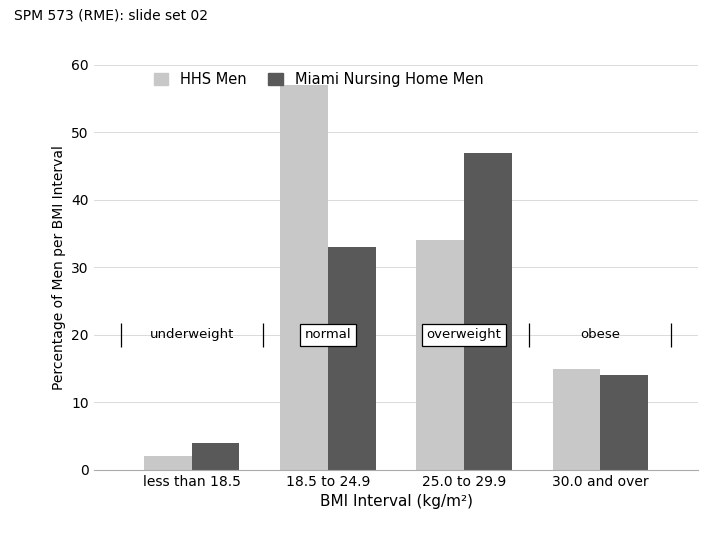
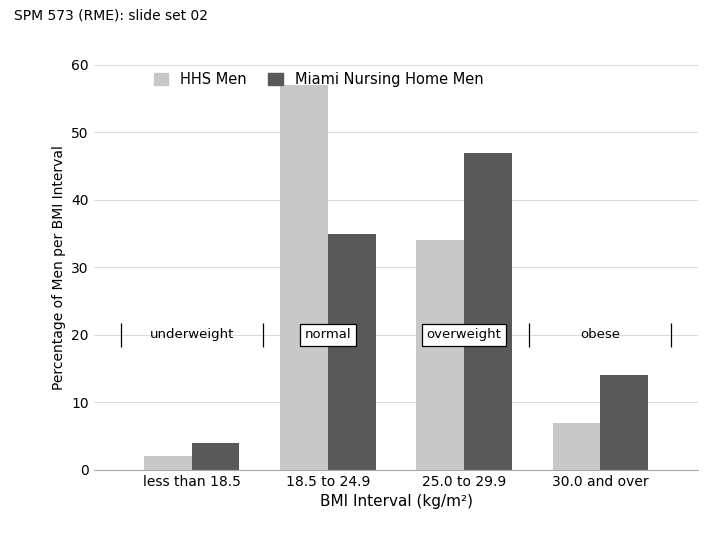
Miami Nursing Home Men/18.5 to 24.9: 33 -> 35
HHS Men/30.0 and over: 15 -> 7
